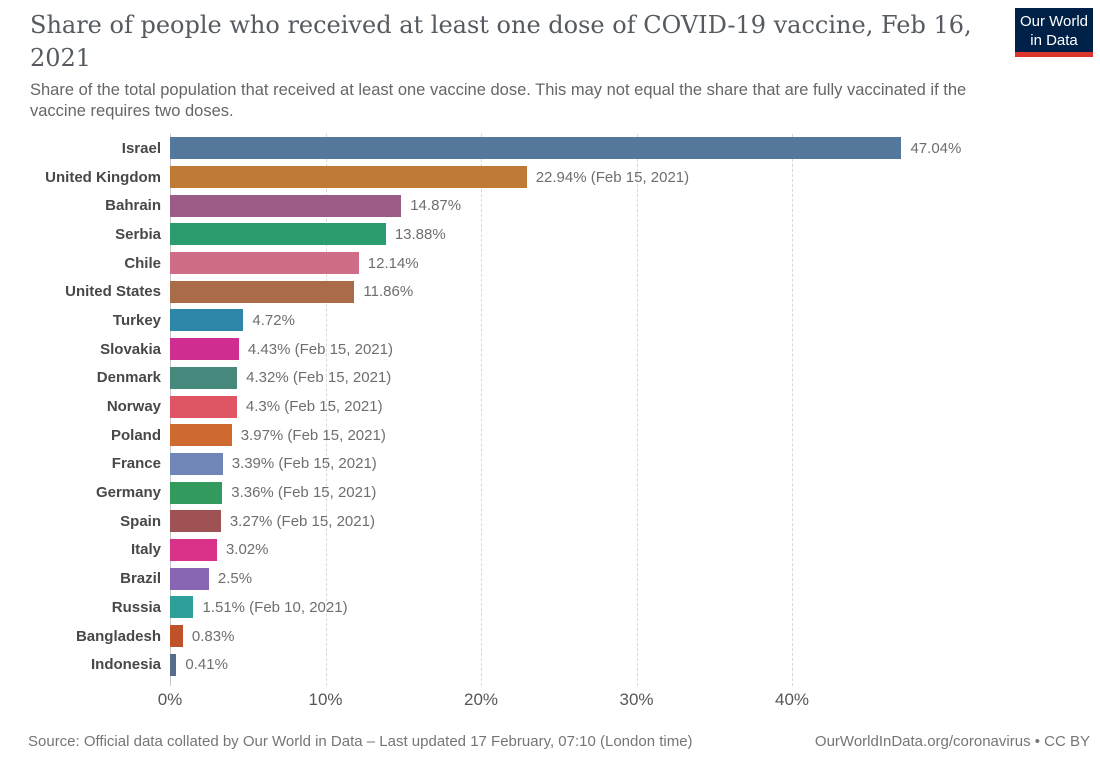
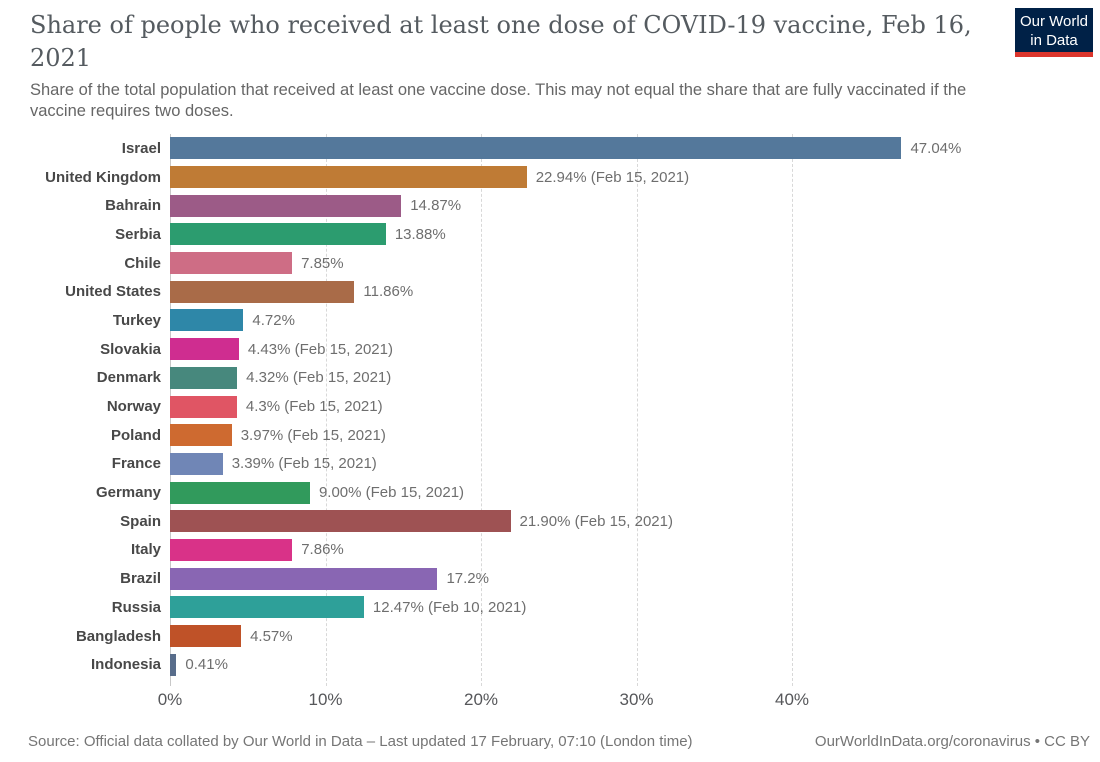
Chile: 12.14% -> 7.85%
Germany: 3.36% -> 9.00%
Spain: 3.27% -> 21.90%
Italy: 3.02% -> 7.86%
Brazil: 2.5% -> 17.2%
Russia: 1.51% -> 12.47%
Bangladesh: 0.83% -> 4.57%
